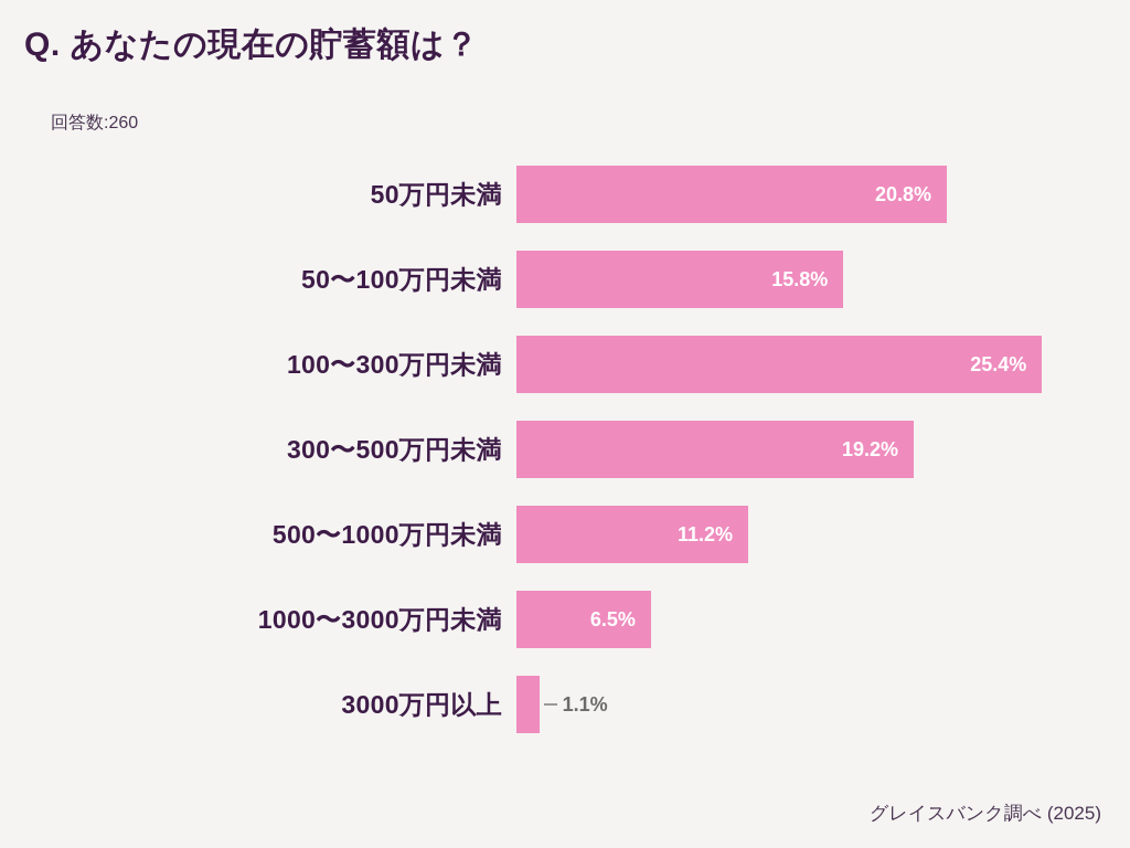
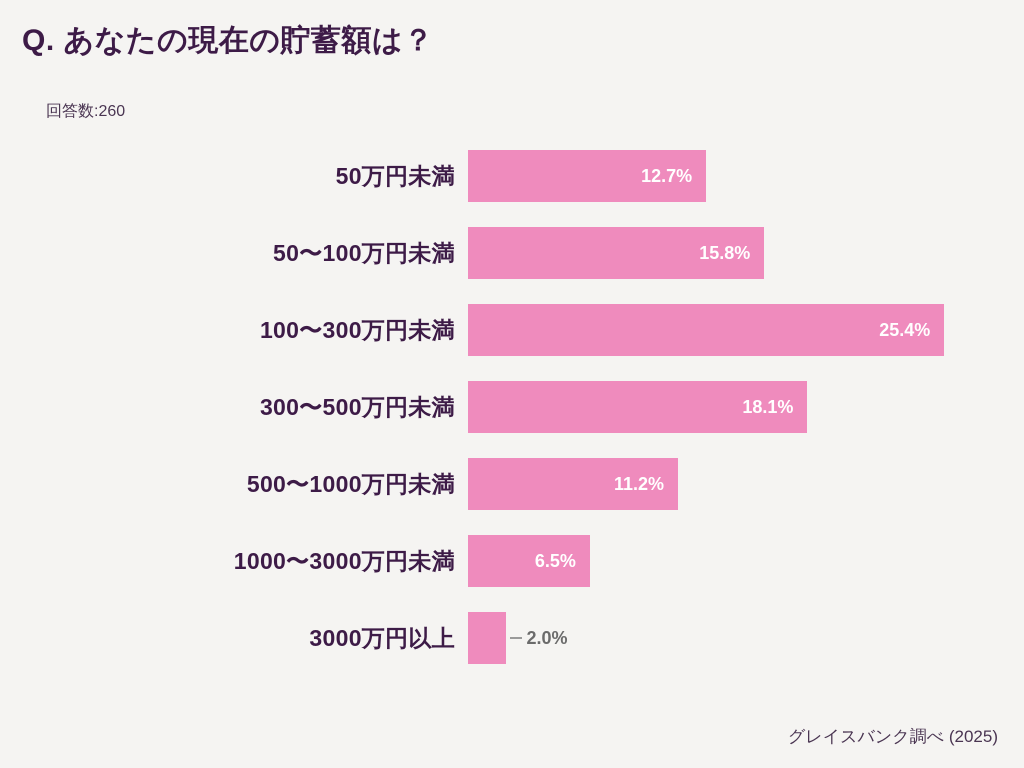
50万円未満: 20.8% -> 12.7%
300〜500万円未満: 19.2% -> 18.1%
3000万円以上: 1.1% -> 2.0%
